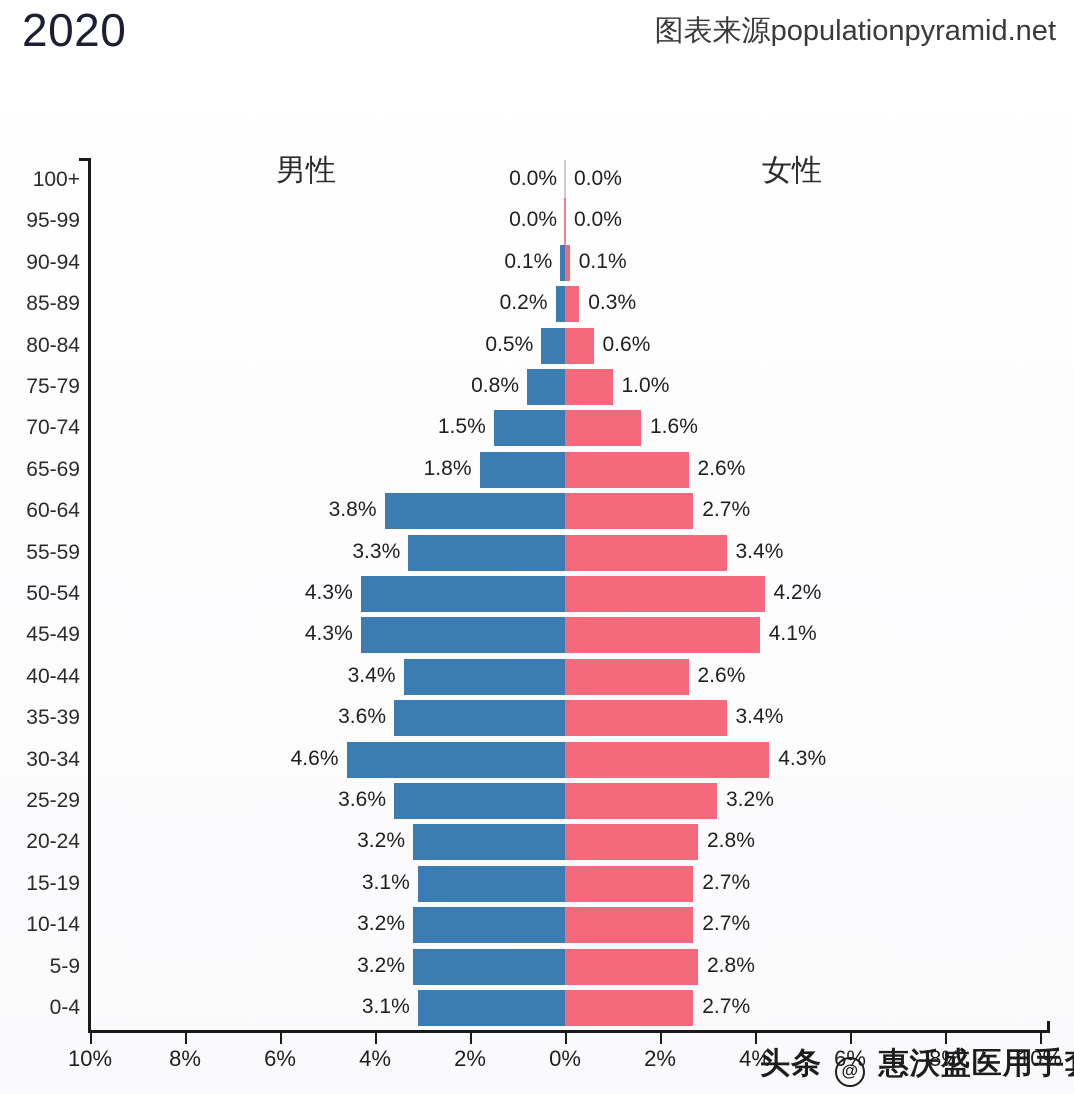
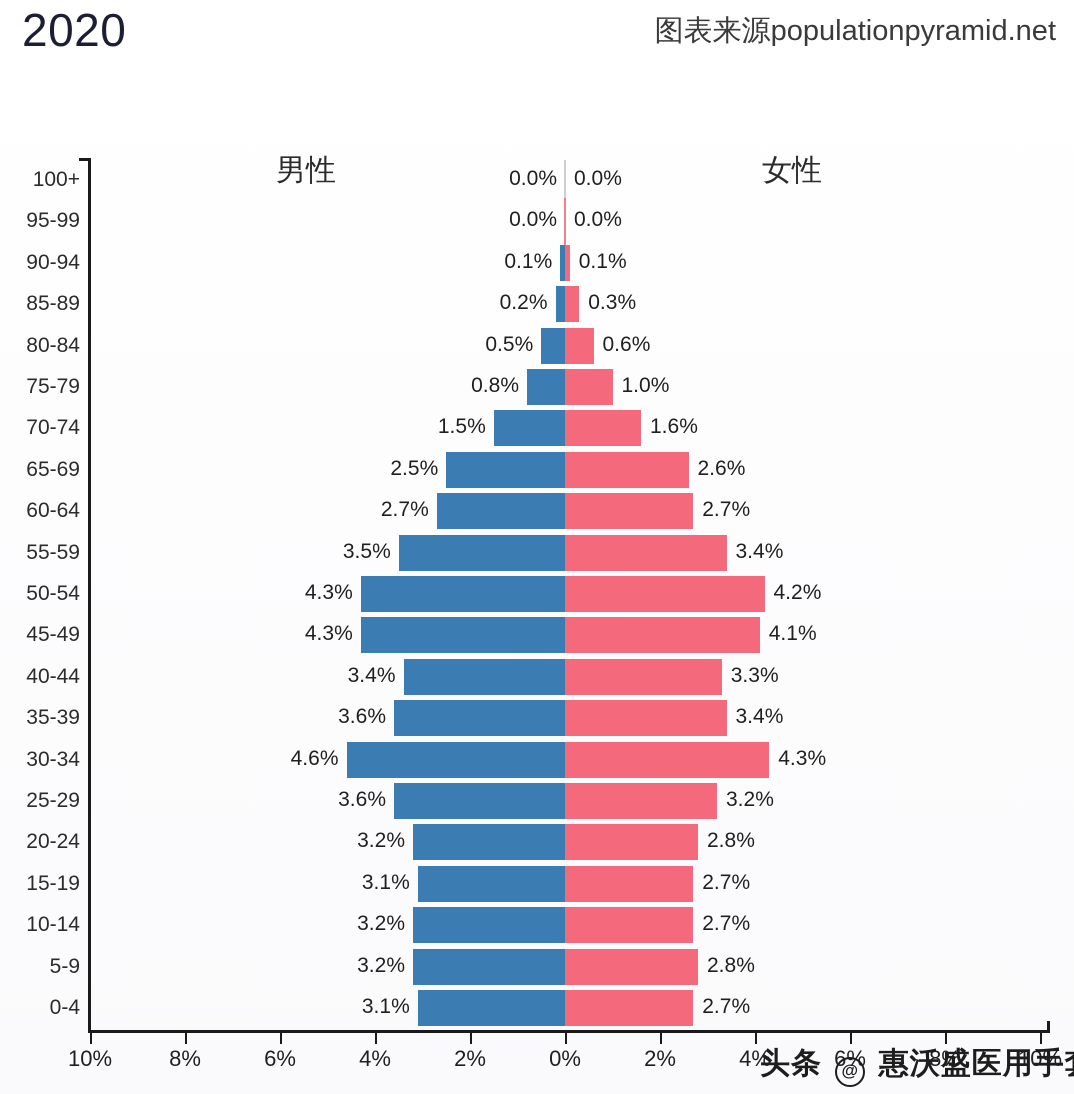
男性/65-69: 1.8% -> 2.5%
男性/60-64: 3.8% -> 2.7%
男性/55-59: 3.3% -> 3.5%
女性/40-44: 2.6% -> 3.3%
